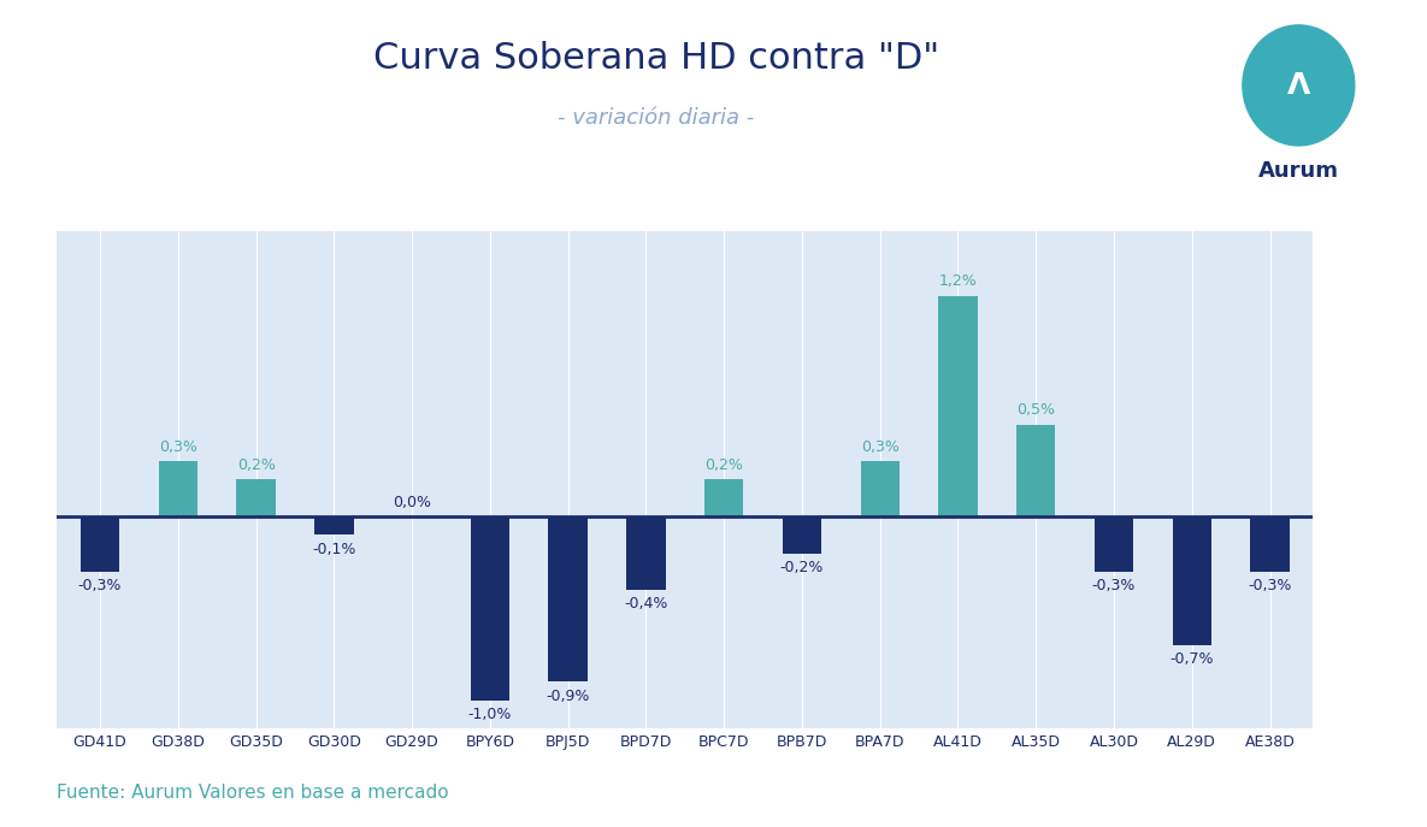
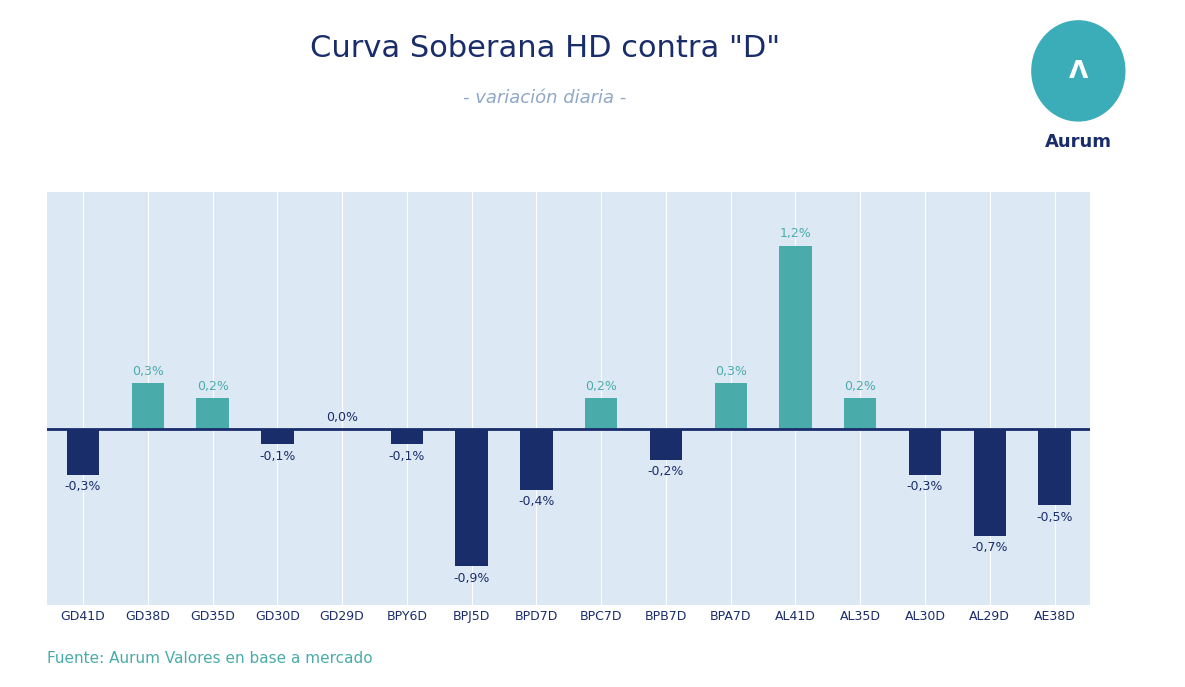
BPY6D: -1,0% -> -0,1%
AL35D: 0,5% -> 0,2%
AE38D: -0,3% -> -0,5%
